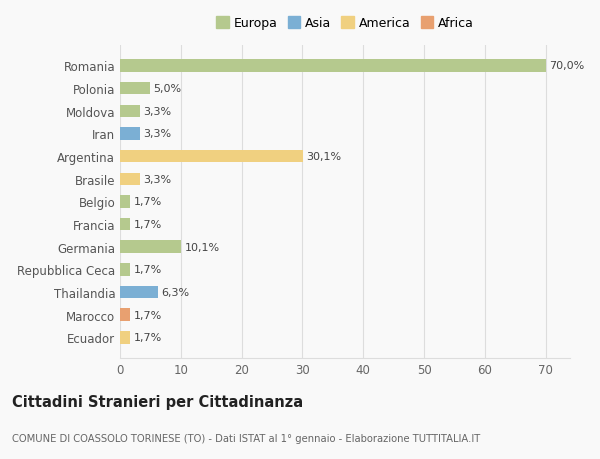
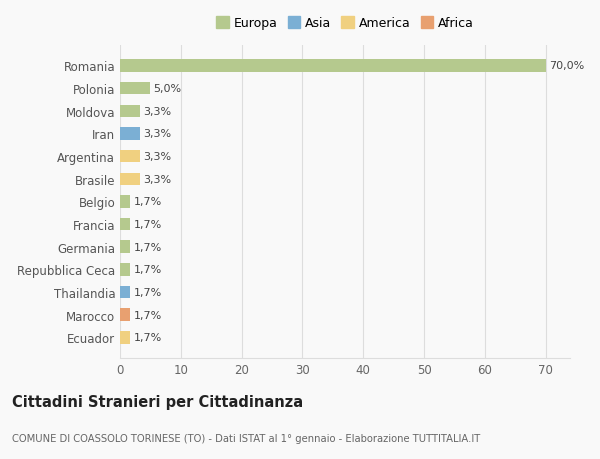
Argentina: 30,1% -> 3,3%
Germania: 10,1% -> 1,7%
Thailandia: 6,3% -> 1,7%
